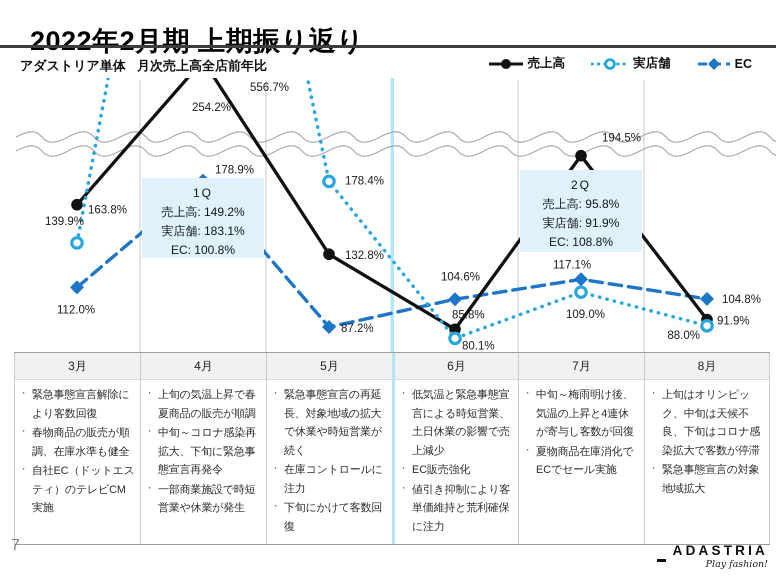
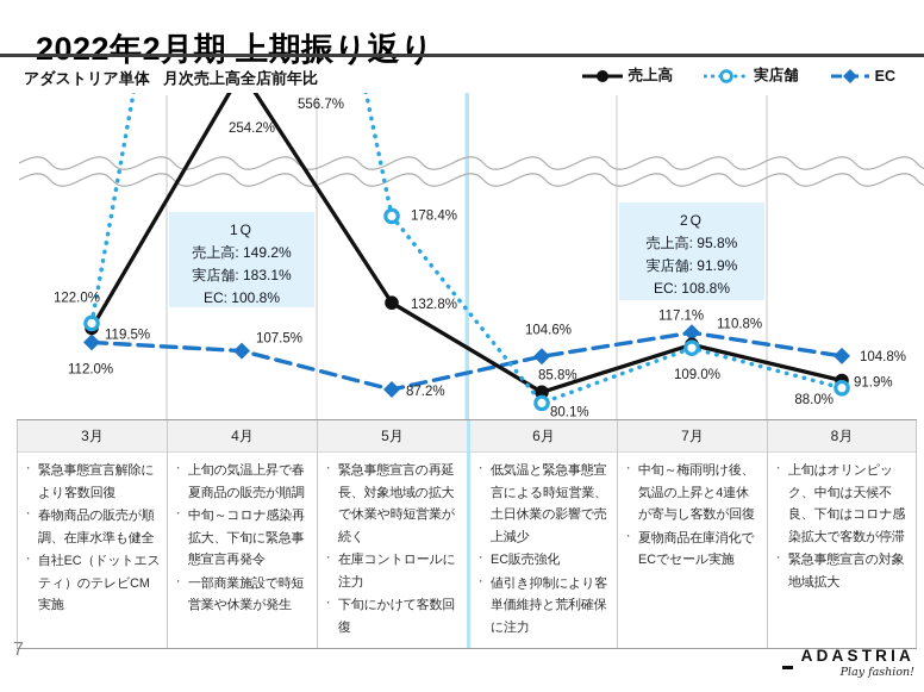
売上高/3月: 163.8% -> 119.5%
実店舗/3月: 139.9% -> 122.0%
EC/4月: 178.9% -> 107.5%
売上高/7月: 194.5% -> 110.8%
